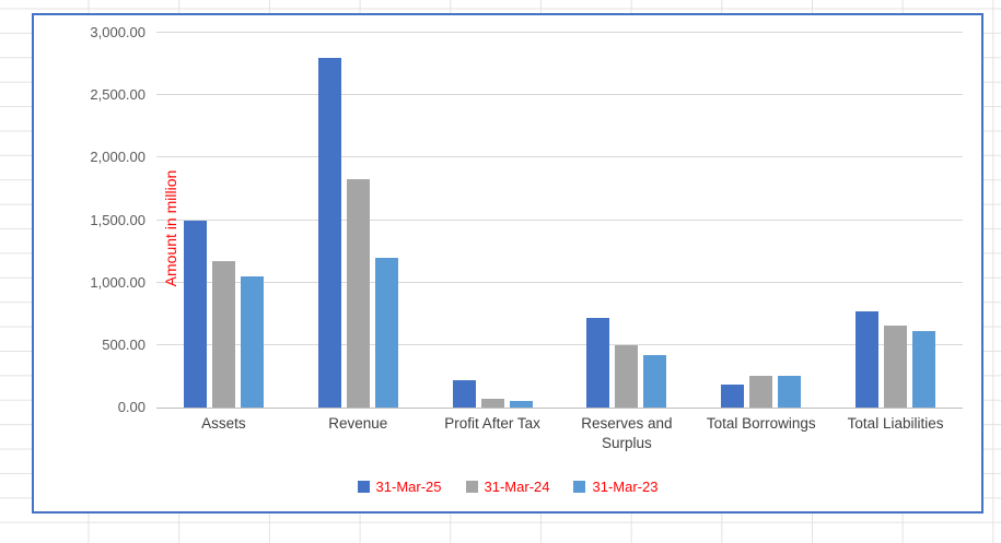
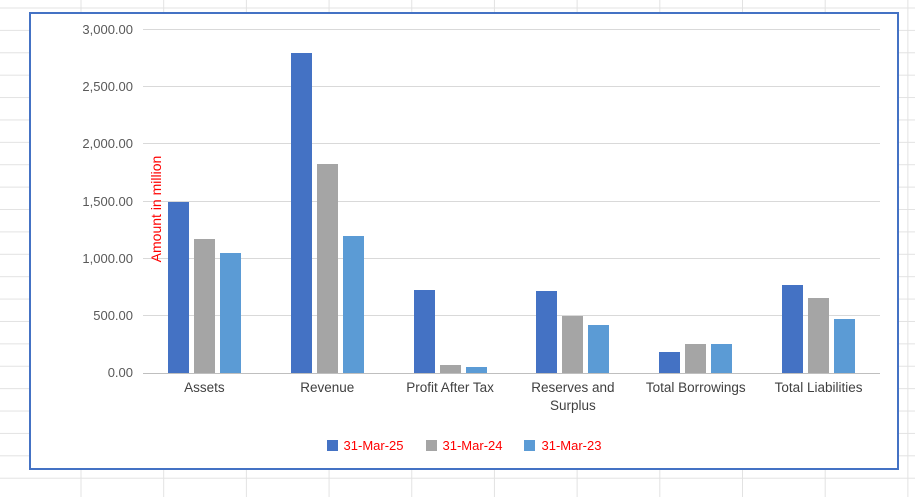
31-Mar-25/Profit After Tax: 220 -> 730
31-Mar-23/Total Liabilities: 610 -> 470
